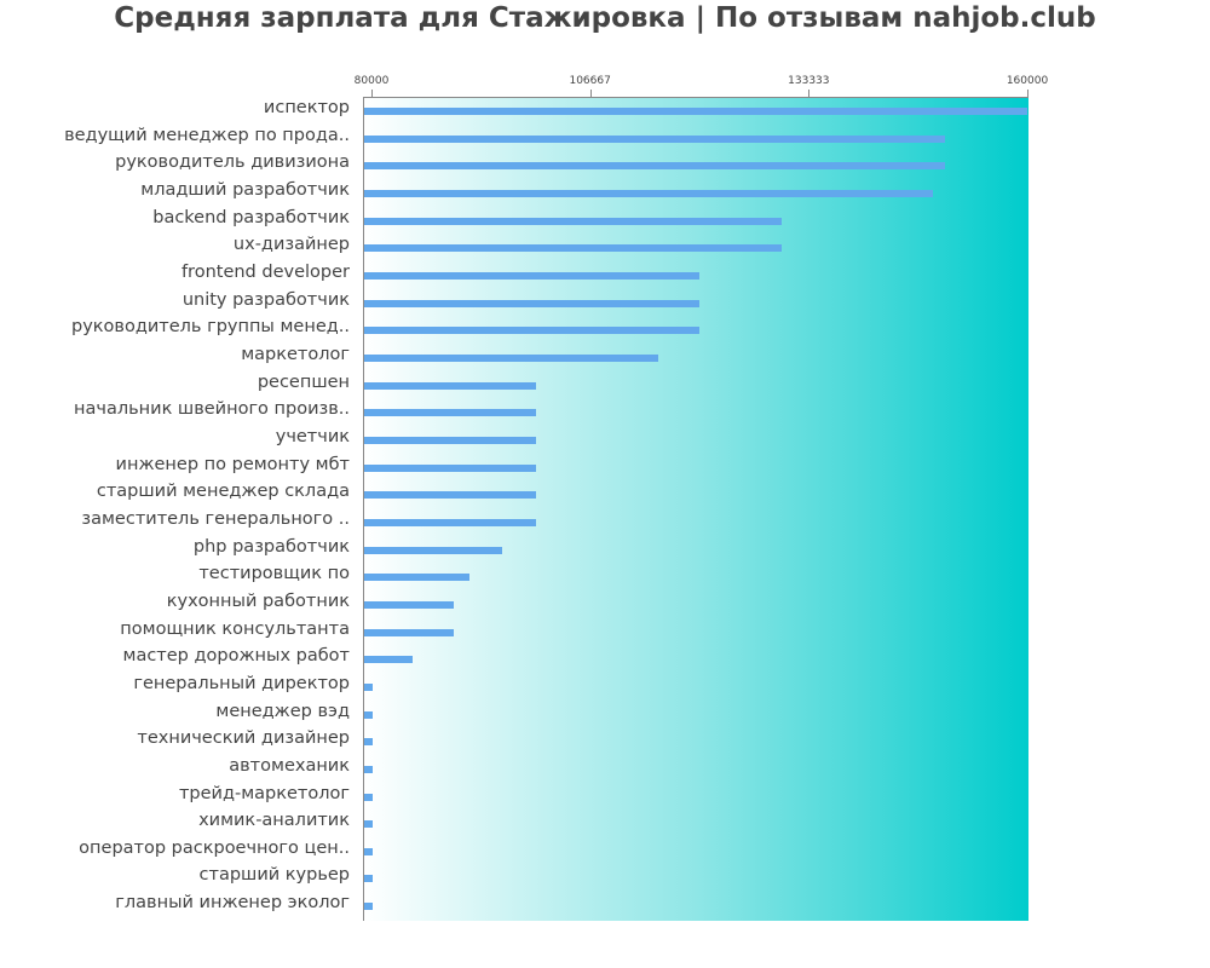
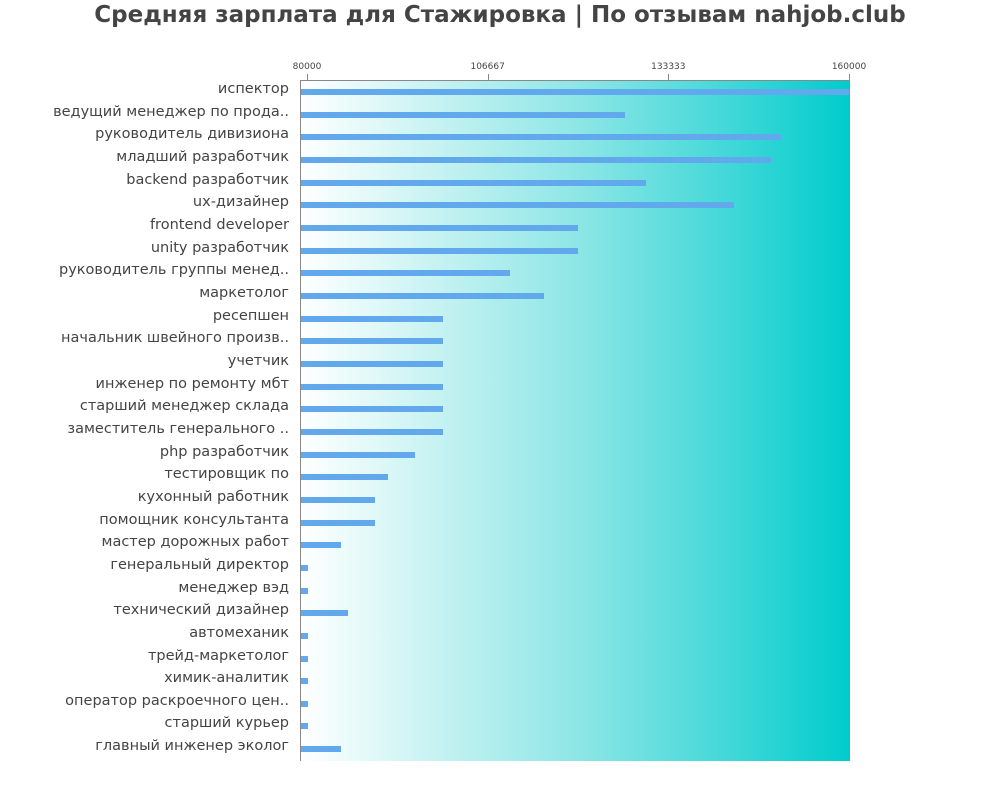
ведущий менеджер по прода..: 150000 -> 127000
ux-дизайнер: 130000 -> 143000
руководитель группы менед..: 120000 -> 110000
технический дизайнер: 80000 -> 86000
главный инженер эколог: 80000 -> 85000
